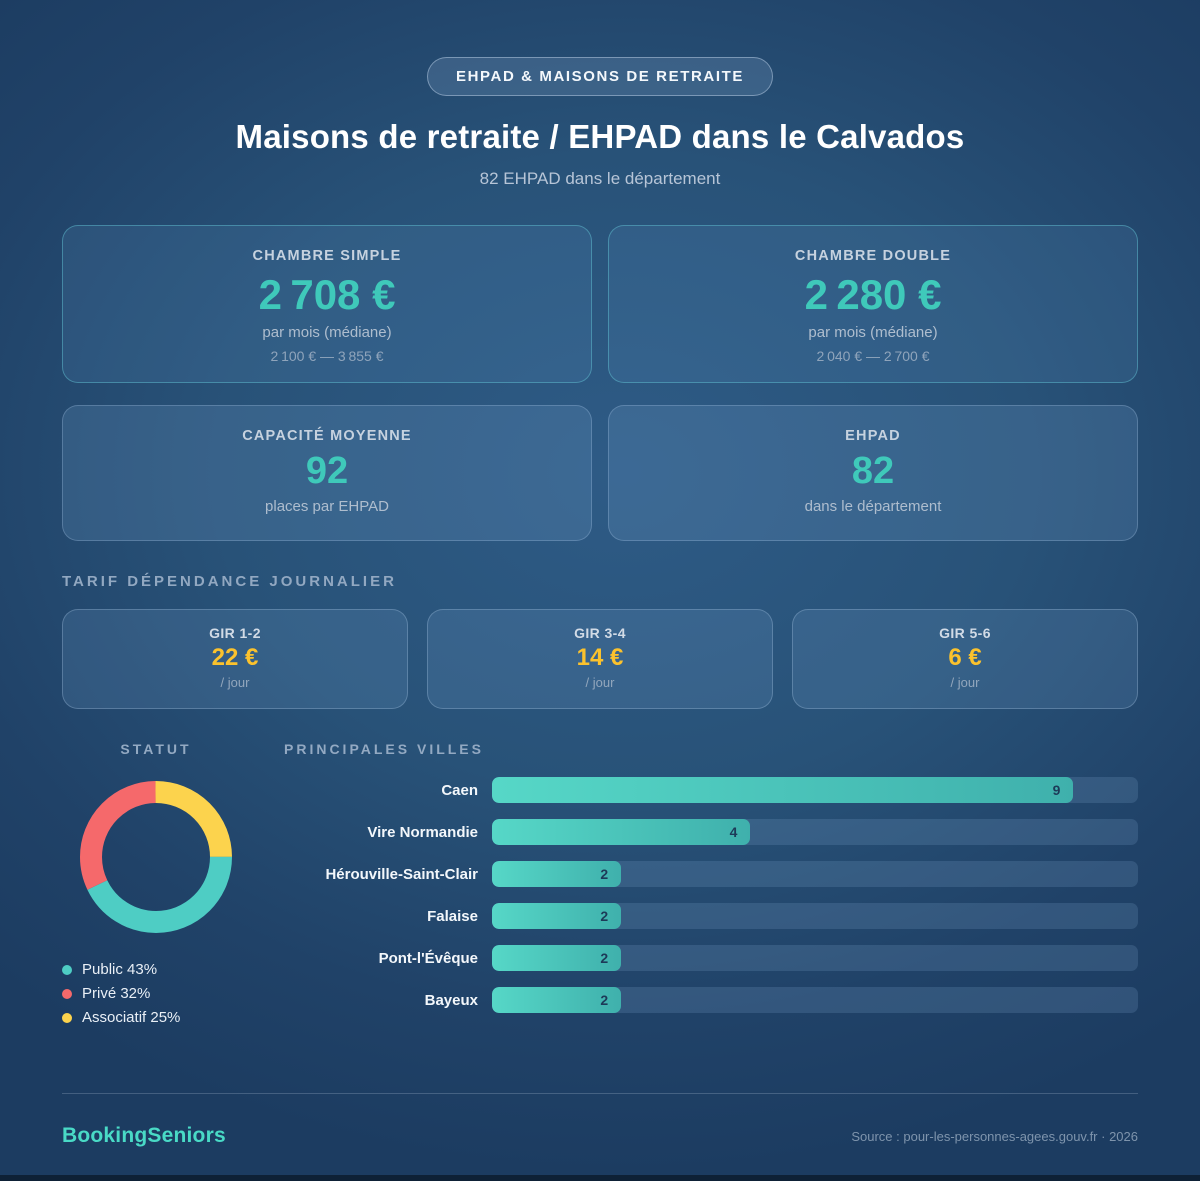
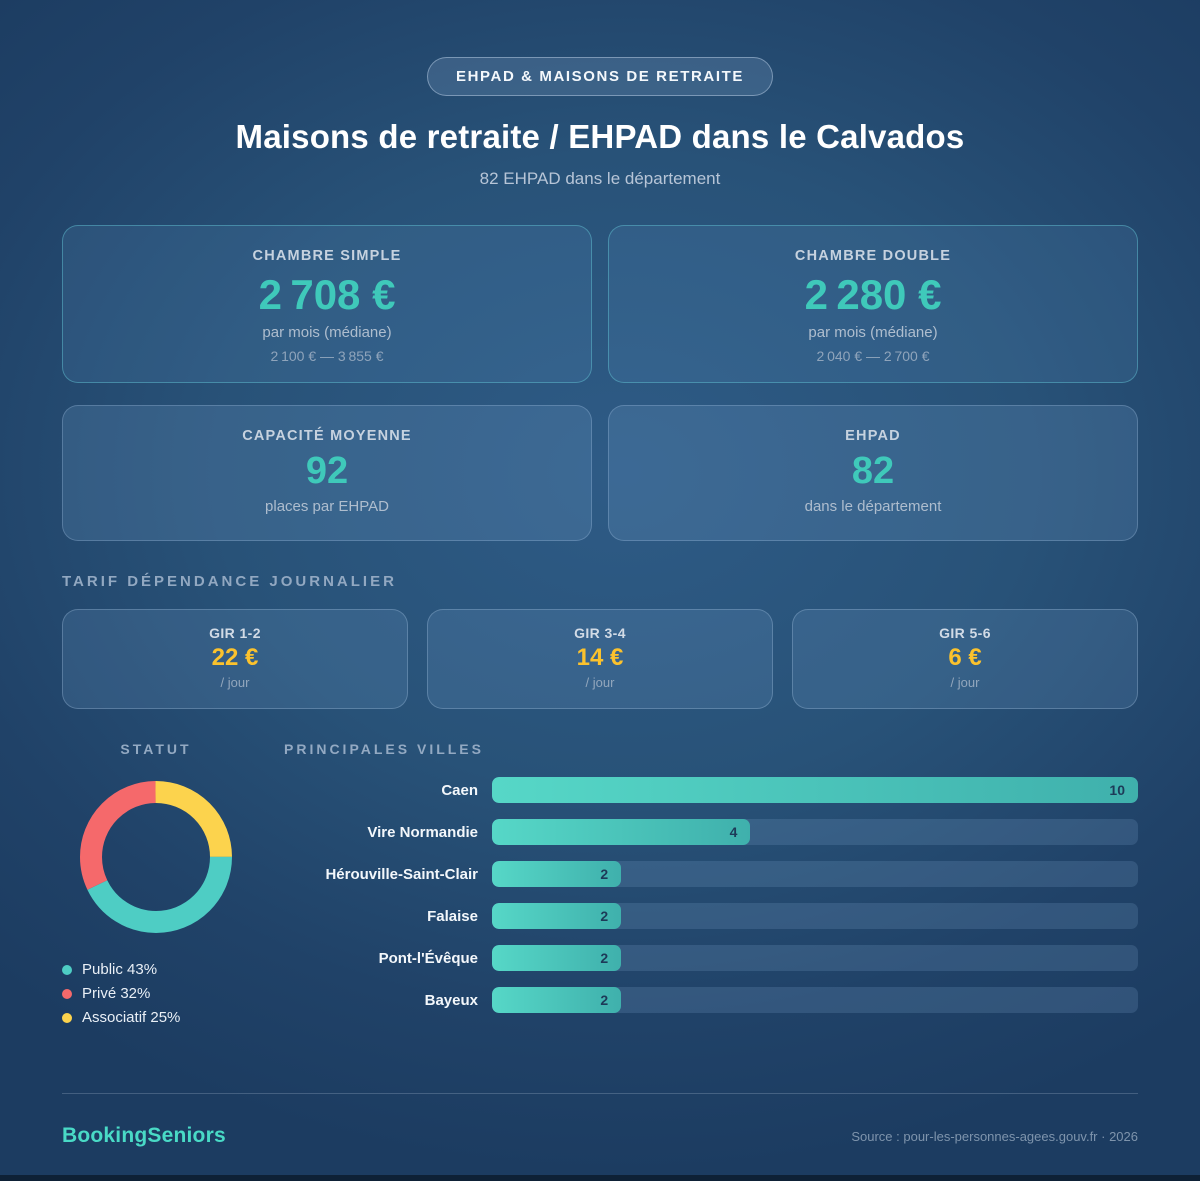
PRINCIPALES VILLES/Caen: 9 -> 10
